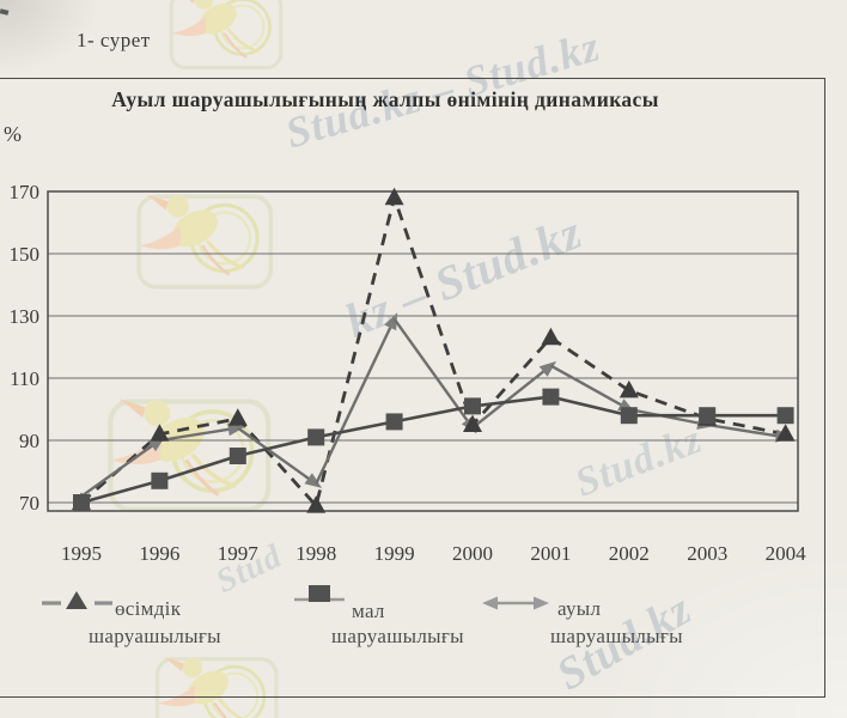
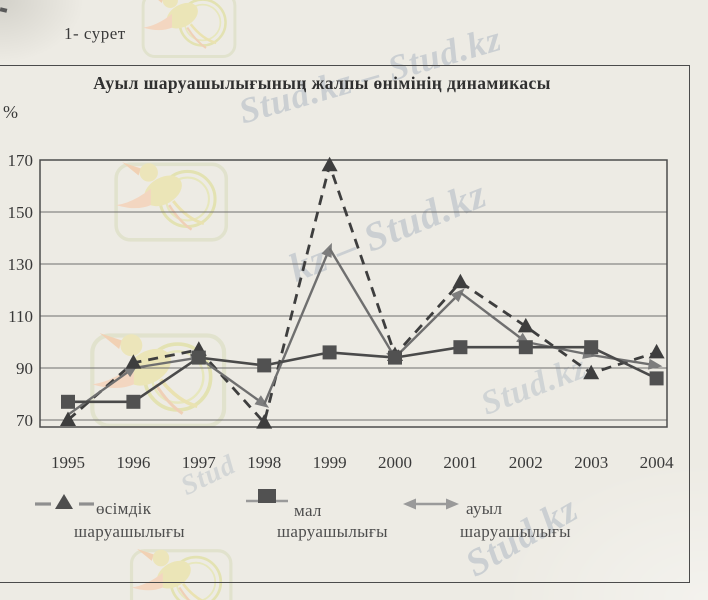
мал шаруашылығы/1995: 70 -> 77
мал шаруашылығы/1997: 85 -> 94
ауыл шаруашылығы/1999: 129 -> 136
мал шаруашылығы/2000: 101 -> 94
мал шаруашылығы/2001: 104 -> 98
ауыл шаруашылығы/2001: 114 -> 119
өсімдік шаруашылығы/2003: 97 -> 88
өсімдік шаруашылығы/2004: 92 -> 96
мал шаруашылығы/2004: 98 -> 86
